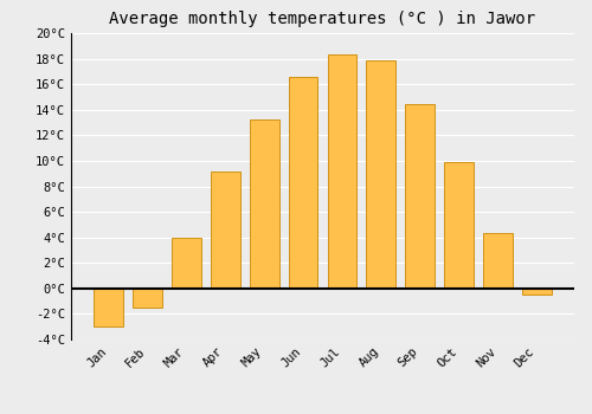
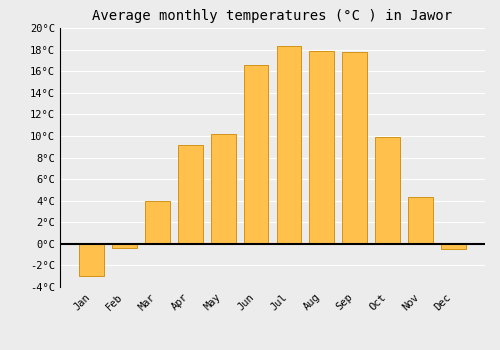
Feb: -1.5°C -> -0.4°C
May: 13.2°C -> 10.2°C
Sep: 14.4°C -> 17.8°C
